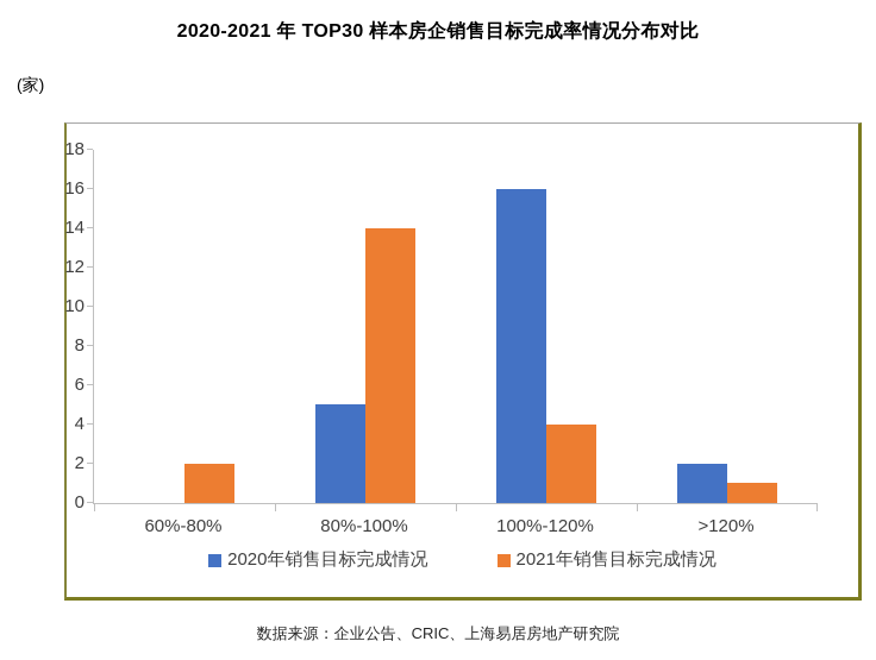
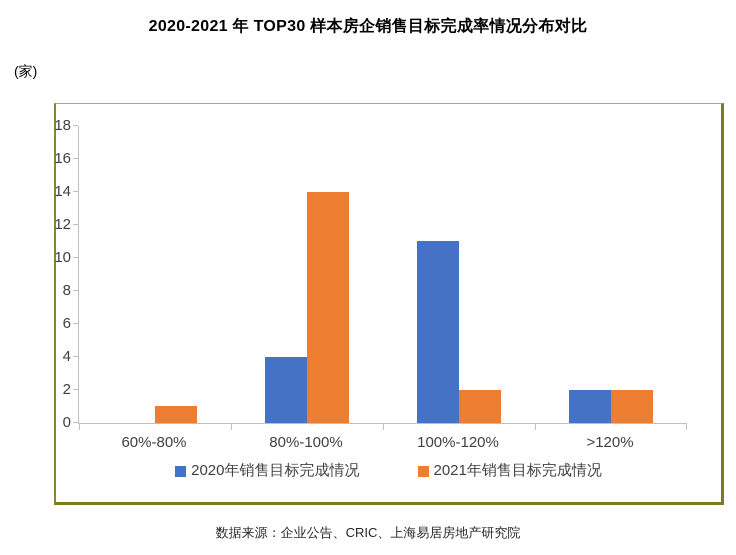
2021年销售目标完成情况/60%-80%: 2 -> 1
2020年销售目标完成情况/80%-100%: 5 -> 4
2020年销售目标完成情况/100%-120%: 16 -> 11
2021年销售目标完成情况/100%-120%: 4 -> 2
2021年销售目标完成情况/>120%: 1 -> 2
